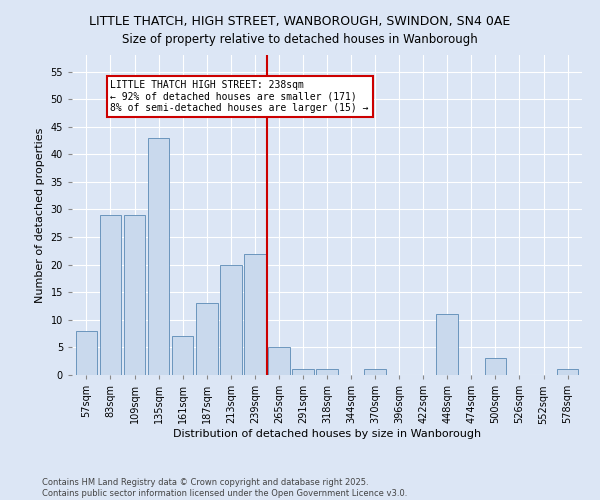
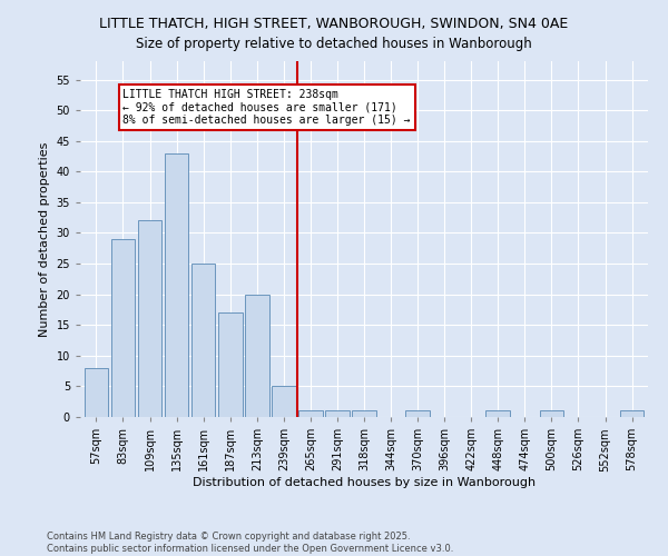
109sqm: 29 -> 32
161sqm: 7 -> 25
187sqm: 13 -> 17
239sqm: 22 -> 5
265sqm: 5 -> 1
448sqm: 11 -> 1
500sqm: 3 -> 1
